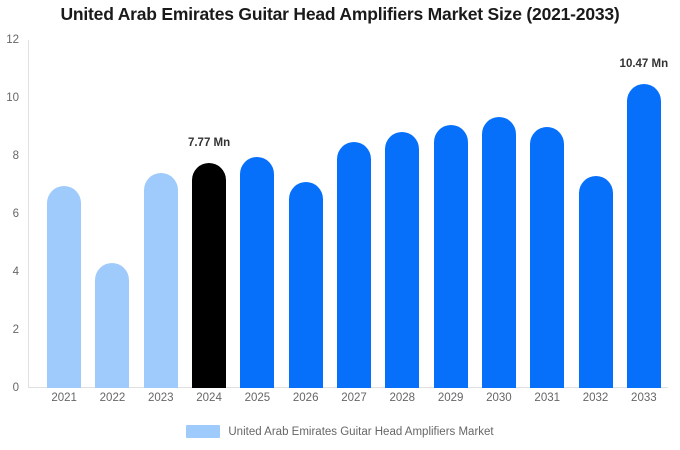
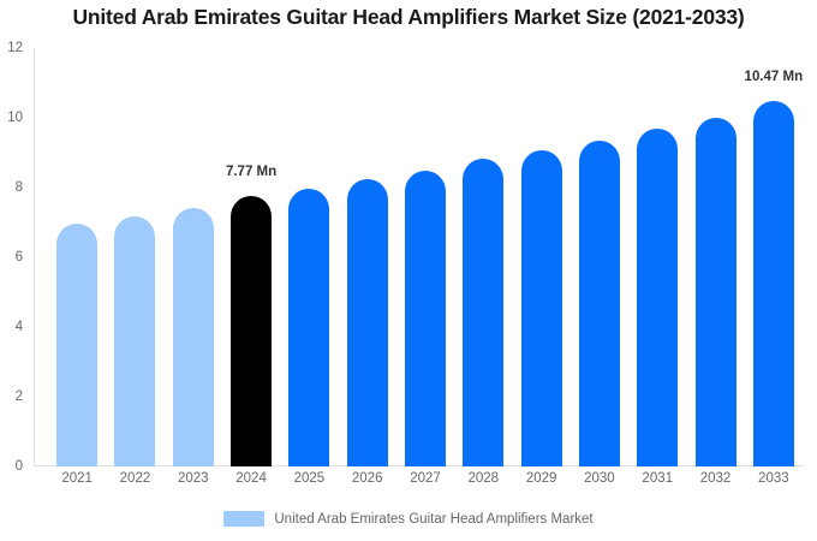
2022: 4.3 -> 7.2
2026: 7.1 -> 8.2
2031: 9.0 -> 9.7
2032: 7.3 -> 10.0
